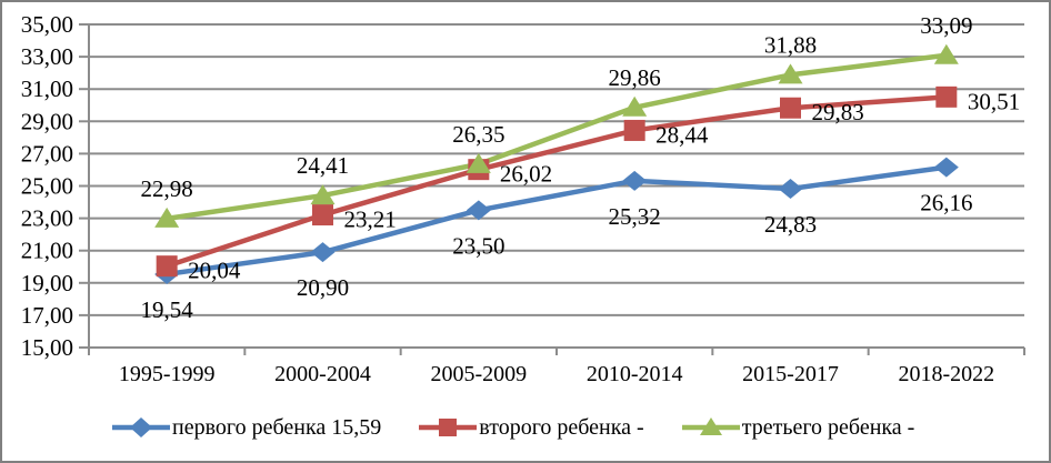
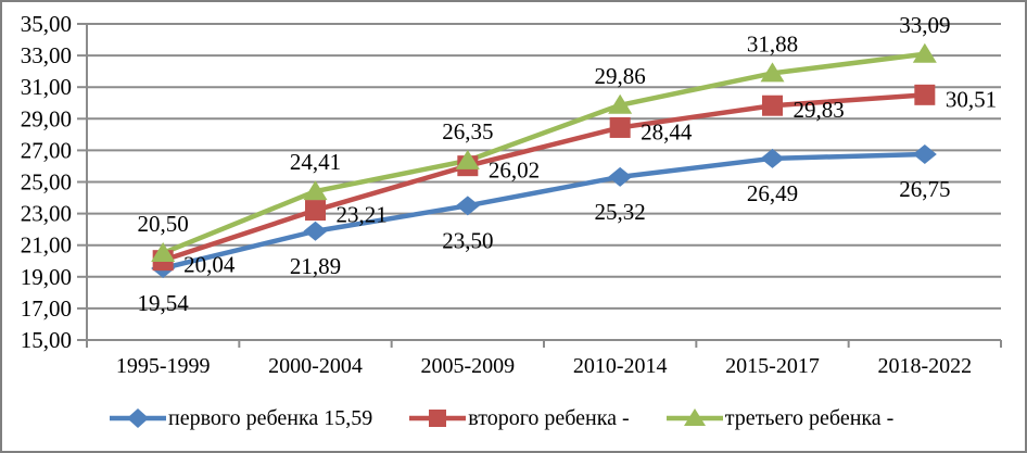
третьего ребенка -/1995-1999: 22,98 -> 20,50
первого ребенка 15,59/2000-2004: 20,90 -> 21,89
первого ребенка 15,59/2015-2017: 24,83 -> 26,49
первого ребенка 15,59/2018-2022: 26,16 -> 26,75
